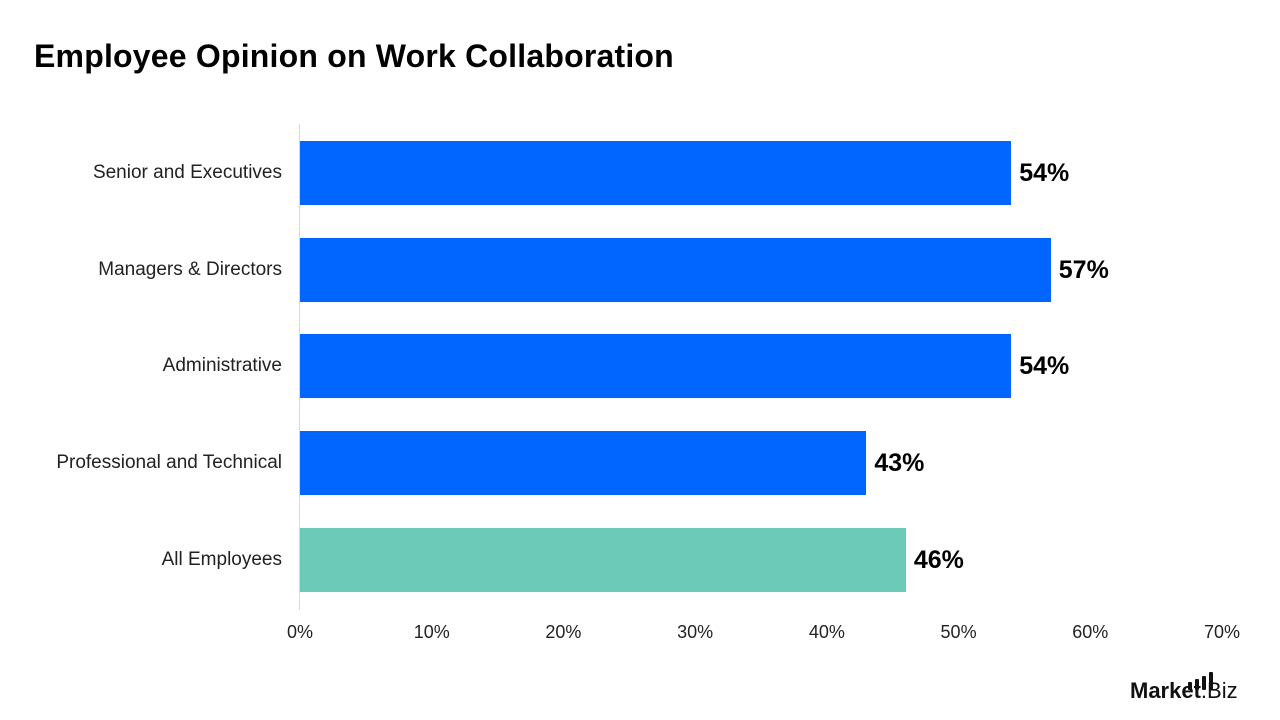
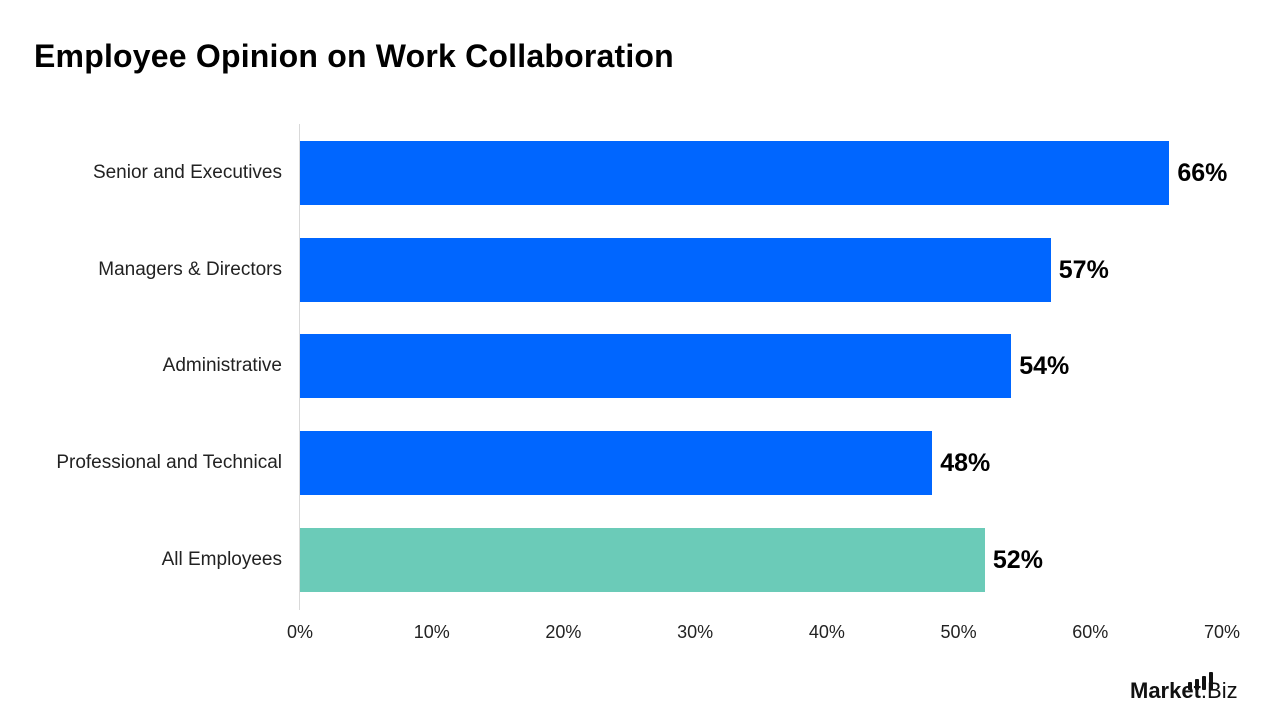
Senior and Executives: 54% -> 66%
Professional and Technical: 43% -> 48%
All Employees: 46% -> 52%
